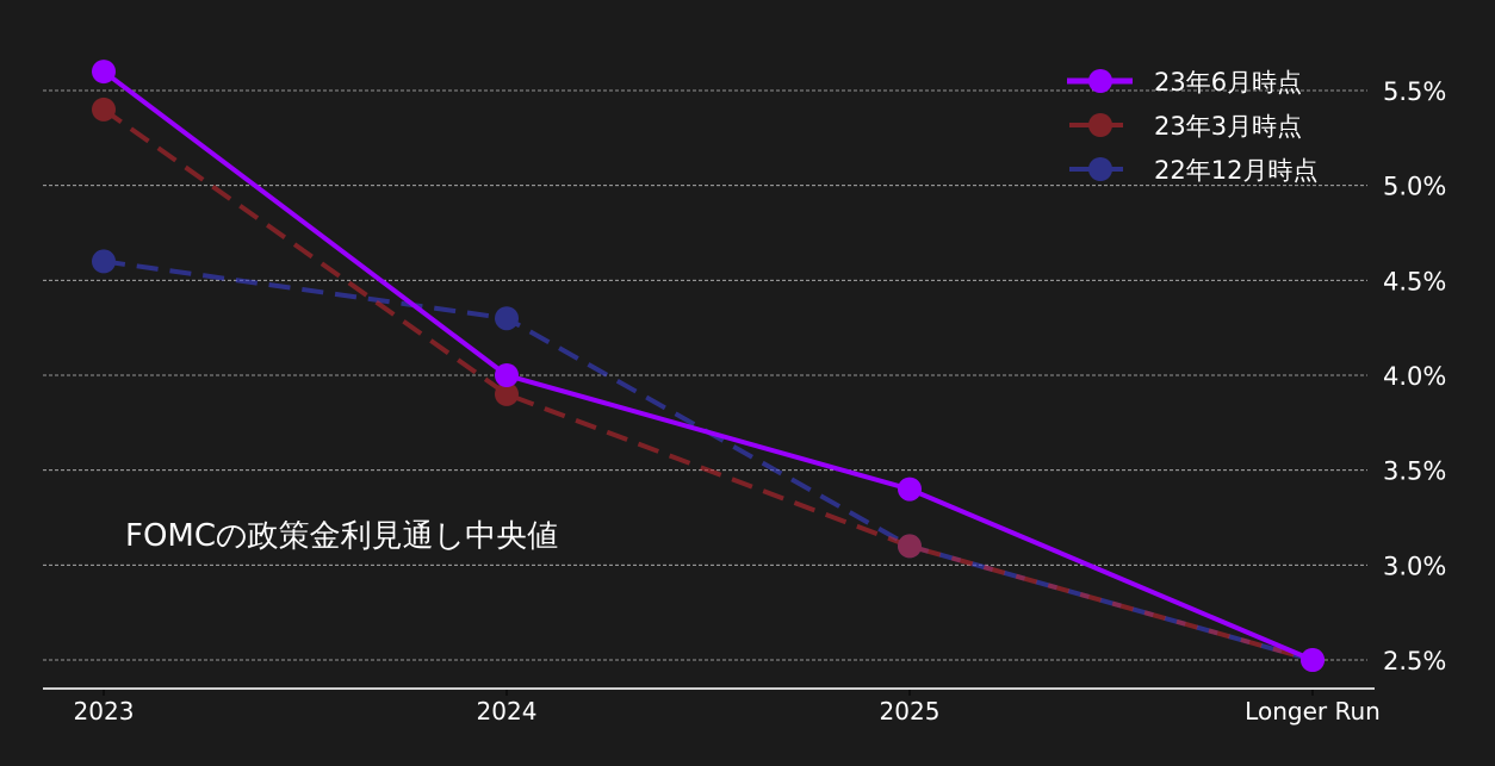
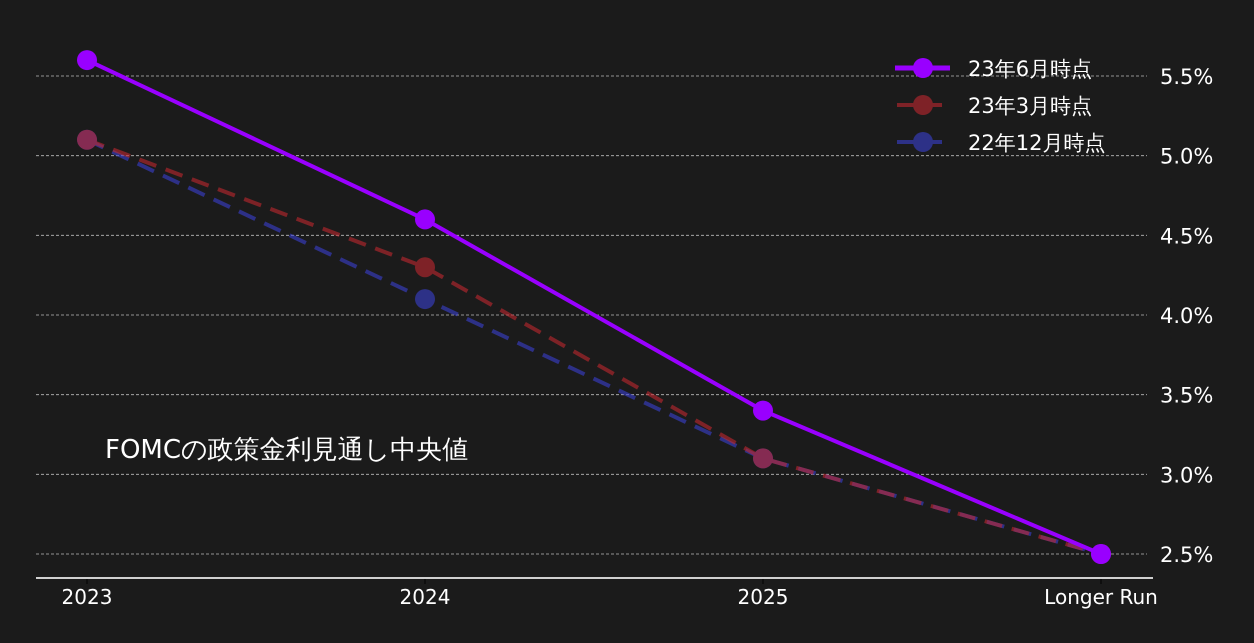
23年3月時点/2023: 5.4% -> 5.1%
22年12月時点/2023: 4.6% -> 5.1%
23年6月時点/2024: 4.0% -> 4.6%
23年3月時点/2024: 3.9% -> 4.3%
22年12月時点/2024: 4.3% -> 4.1%
